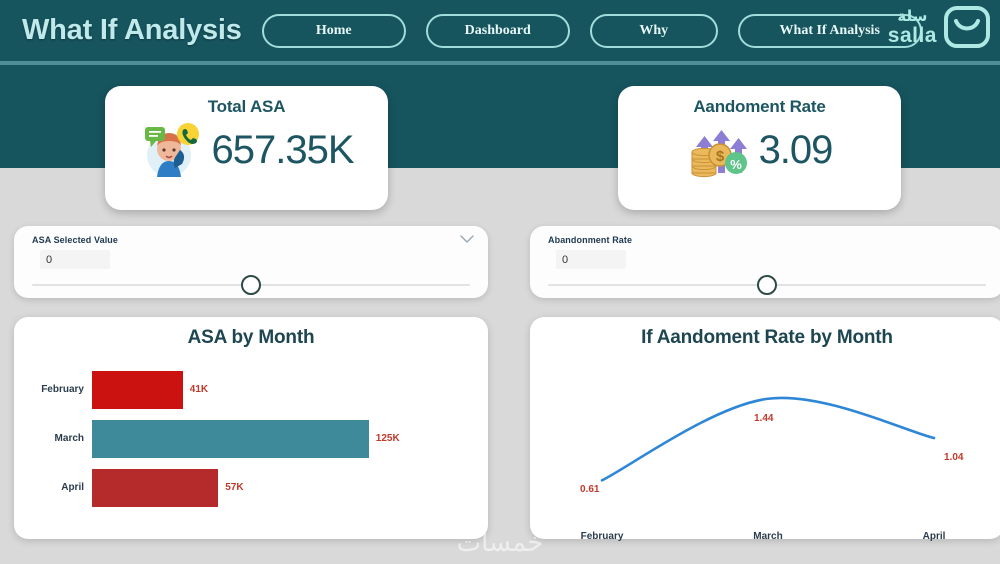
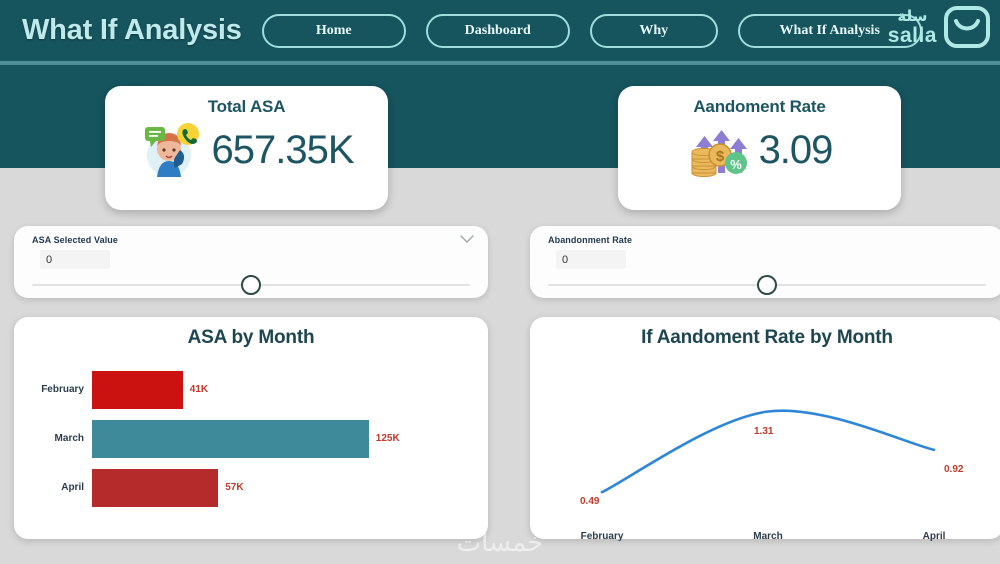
If Aandoment Rate by Month/February: 0.61 -> 0.49
If Aandoment Rate by Month/March: 1.44 -> 1.31
If Aandoment Rate by Month/April: 1.04 -> 0.92
